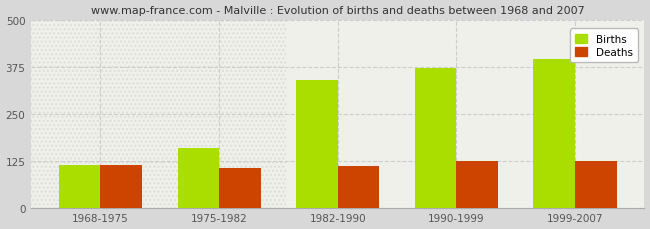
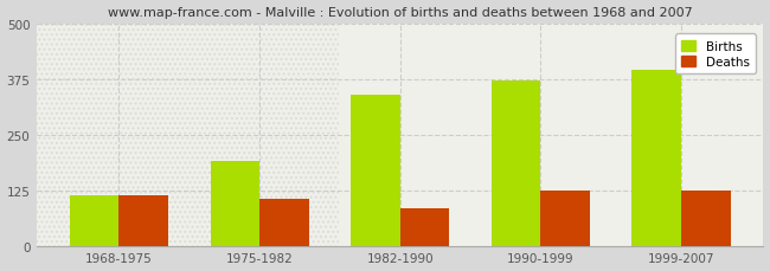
Births/1975-1982: 160 -> 190
Deaths/1982-1990: 110 -> 85
